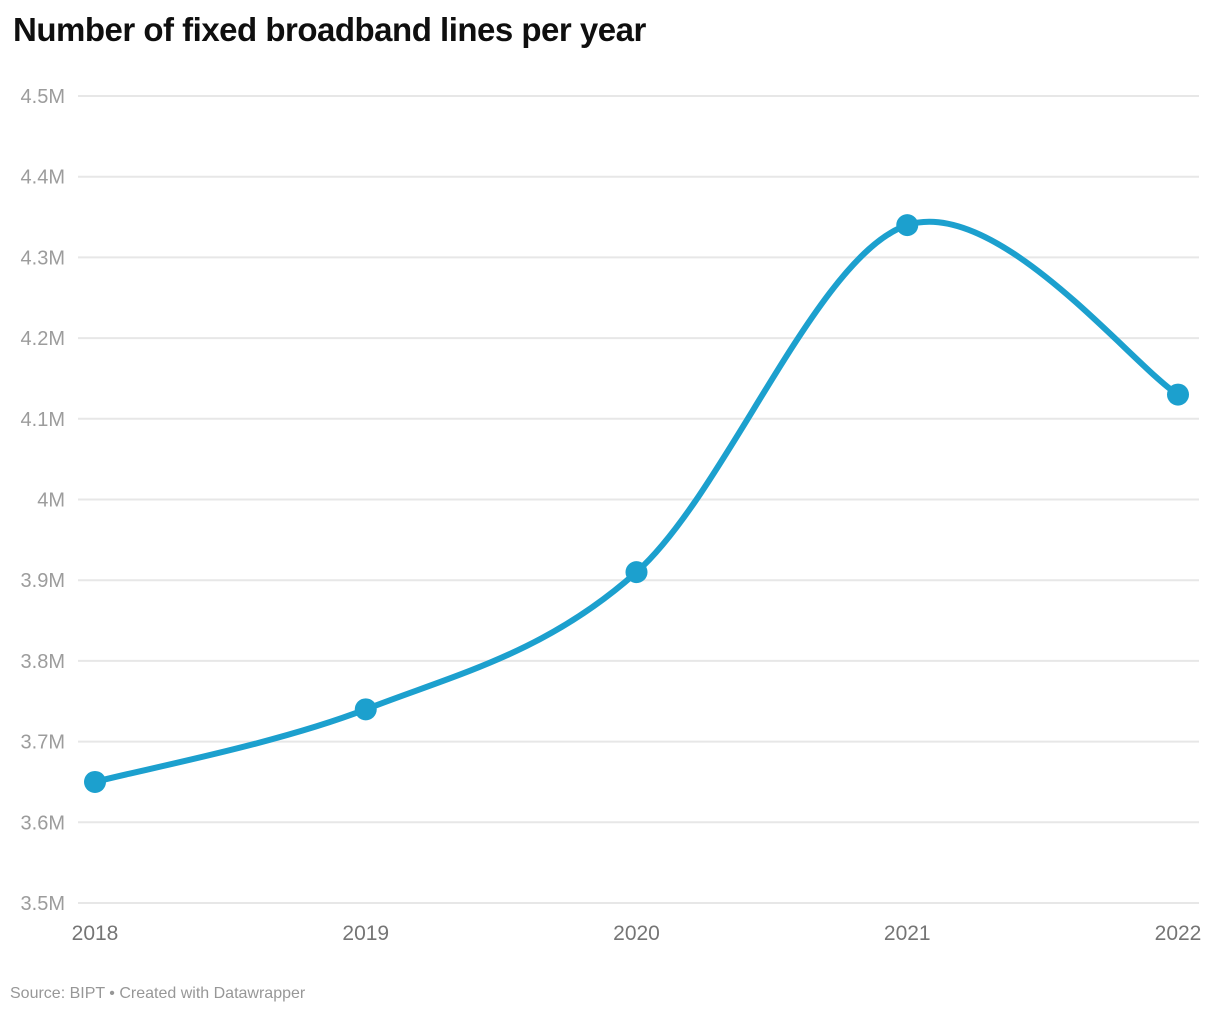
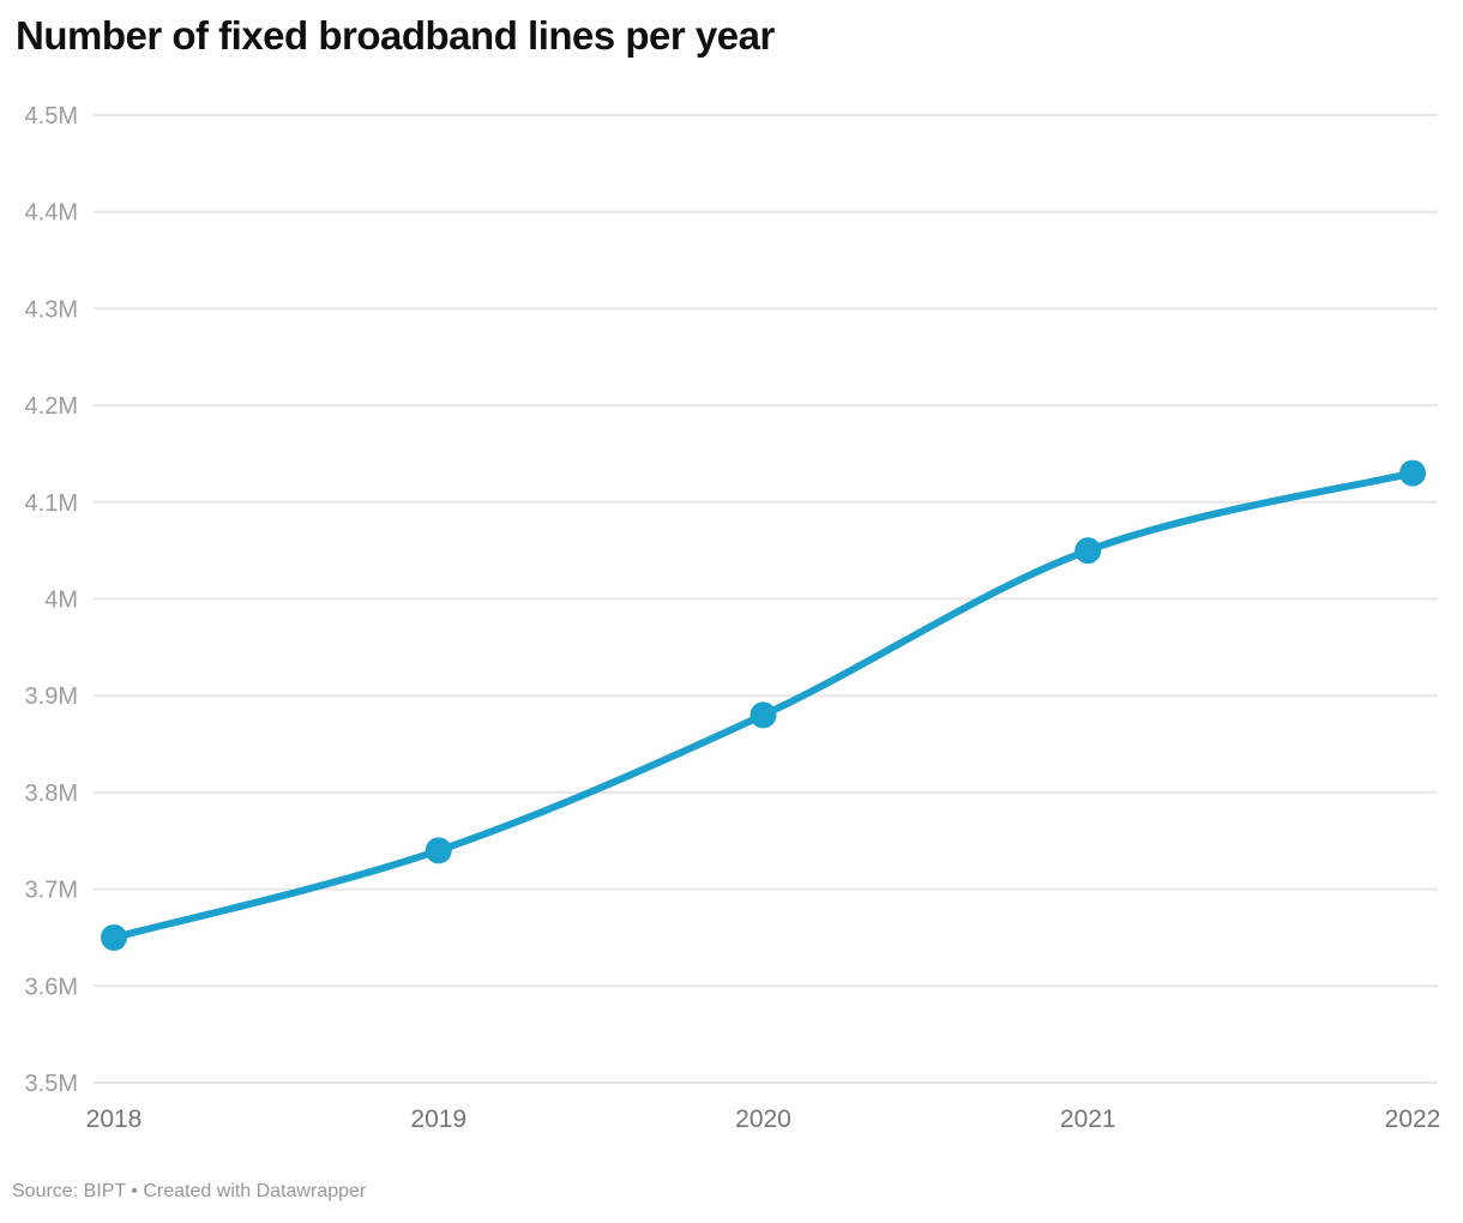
2020: 3.91M -> 3.88M
2021: 4.34M -> 4.05M
